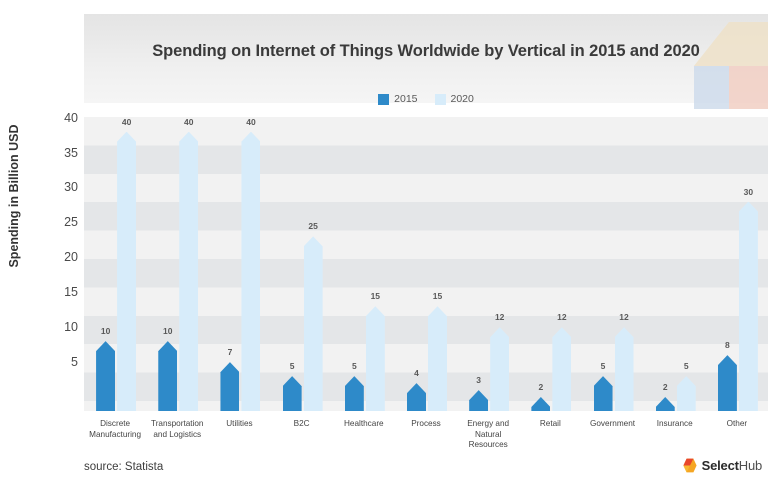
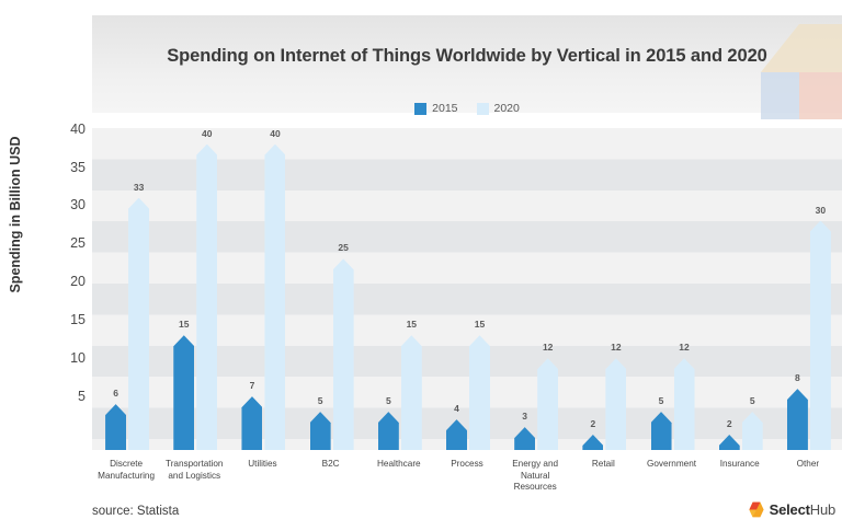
2015/Discrete Manufacturing: 10 -> 6
2020/Discrete Manufacturing: 40 -> 33
2015/Transportation and Logistics: 10 -> 15
